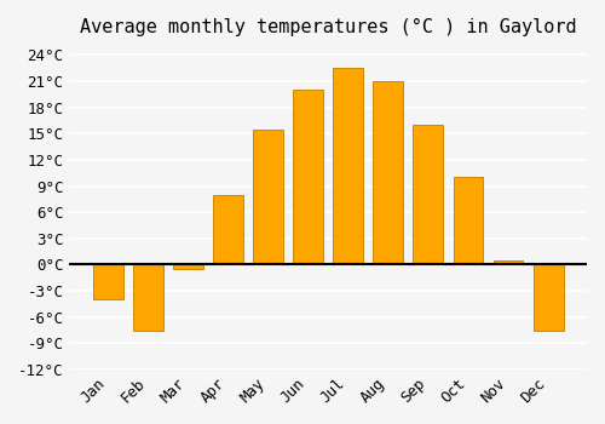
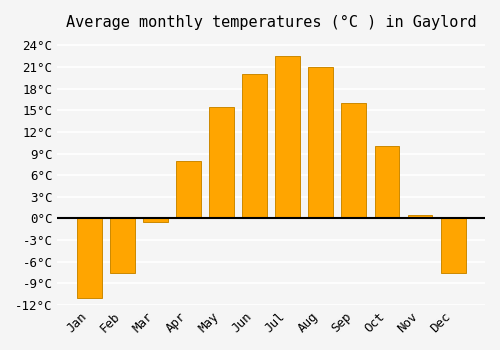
Jan: -4.0°C -> -11.0°C
